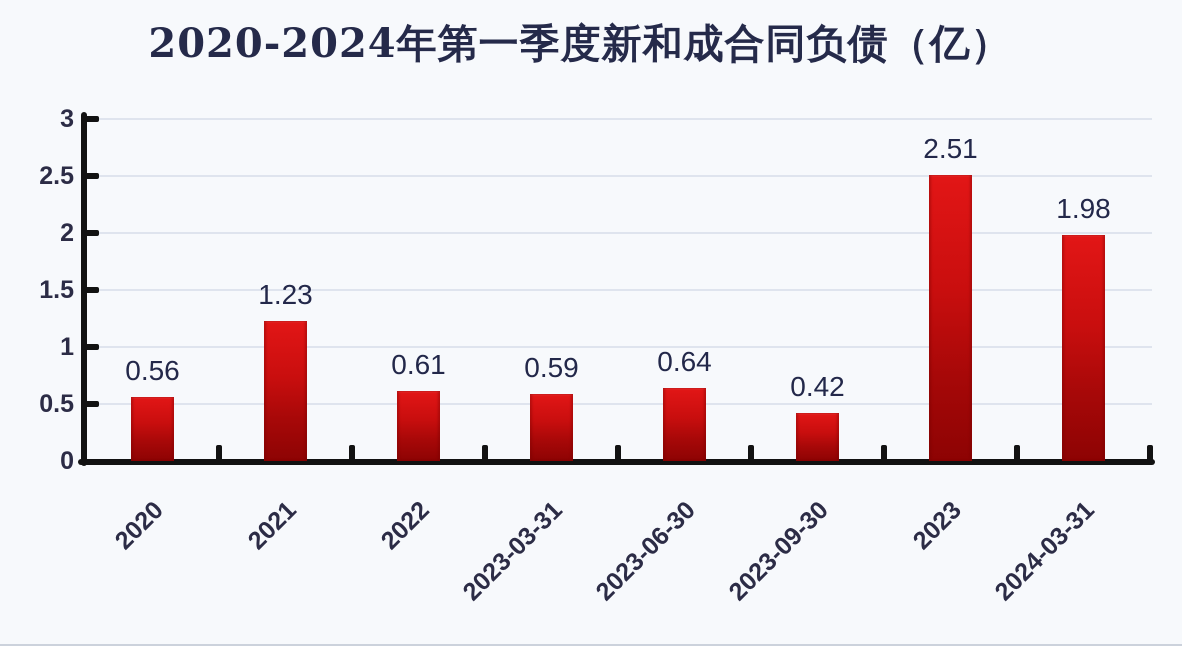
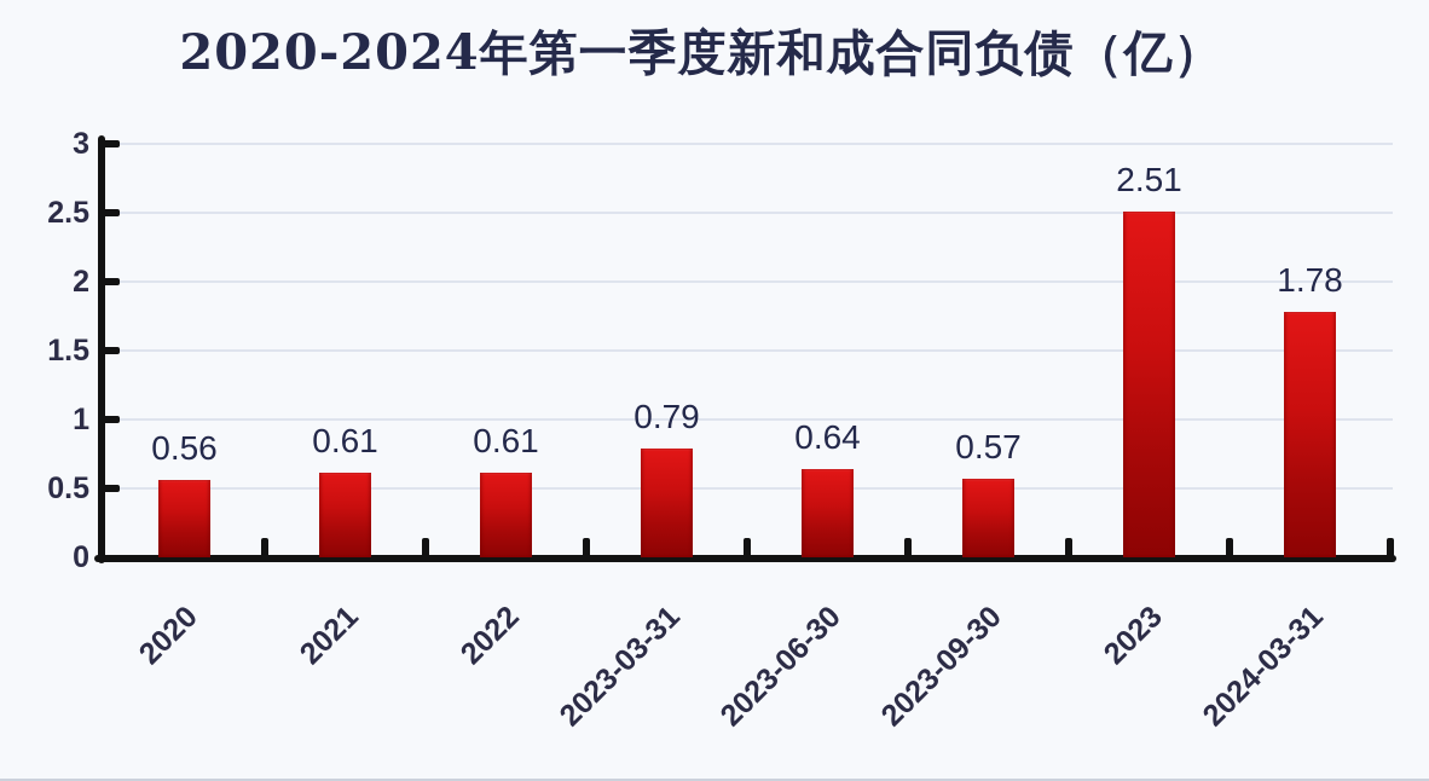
2021: 1.23 -> 0.61
2023-03-31: 0.59 -> 0.79
2023-09-30: 0.42 -> 0.57
2024-03-31: 1.98 -> 1.78
